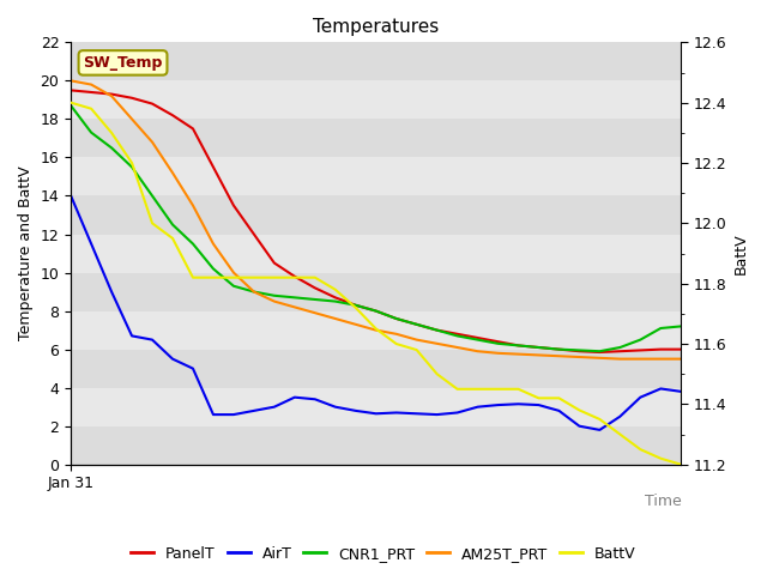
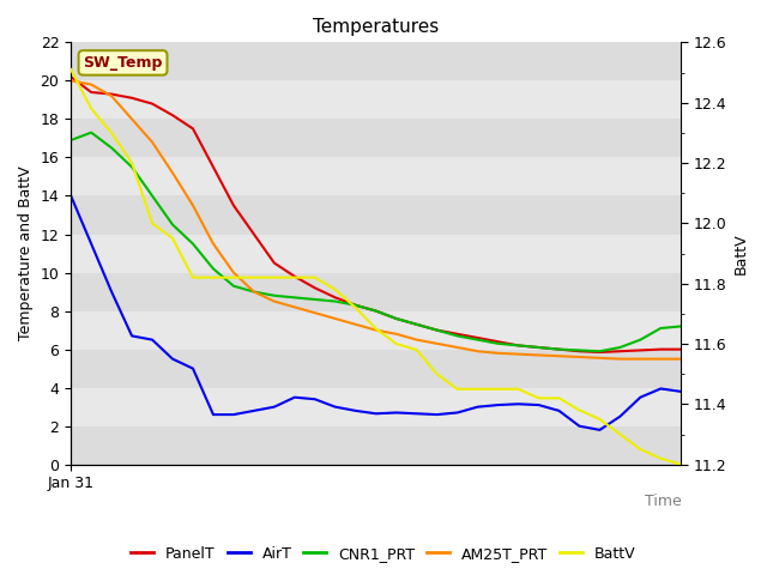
PanelT/Jan 31: 19.5 -> 20.2
CNR1_PRT/Jan 31: 18.7 -> 16.9
BattV/Jan 31: 12.40 -> 12.51
